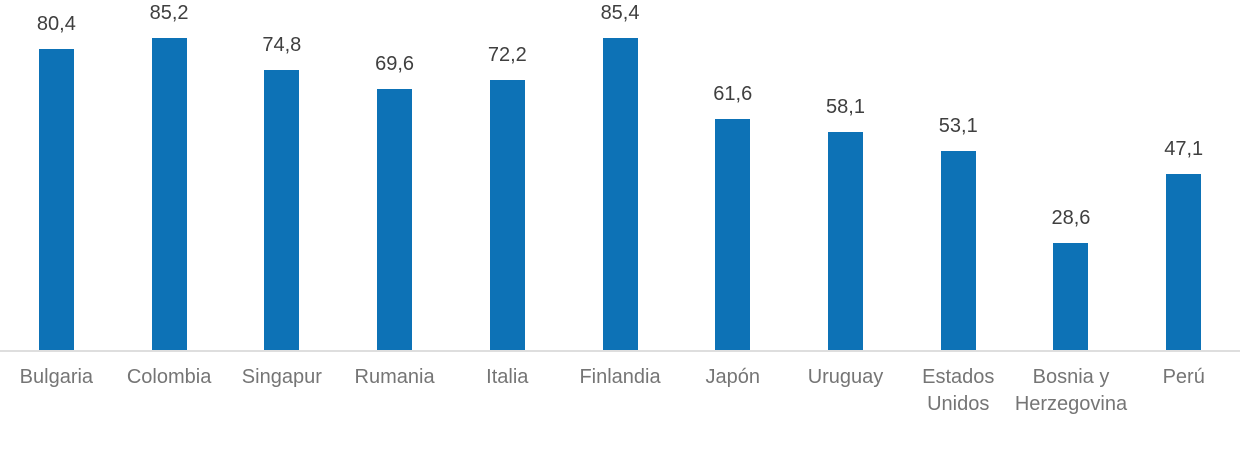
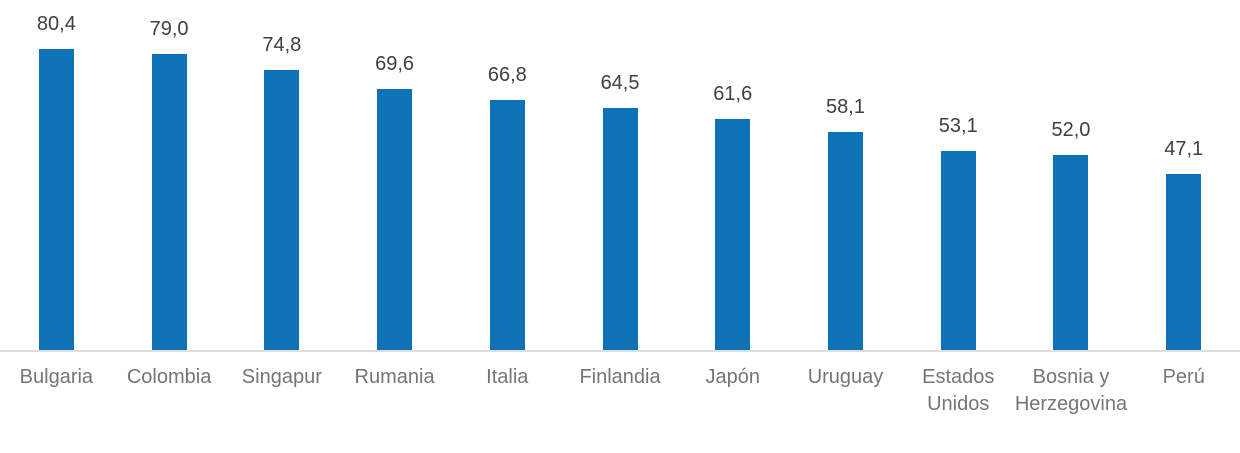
Colombia: 85,2 -> 79,0
Italia: 72,2 -> 66,8
Finlandia: 85,4 -> 64,5
Bosnia y Herzegovina: 28,6 -> 52,0
